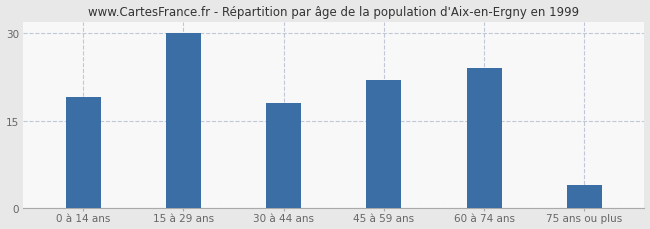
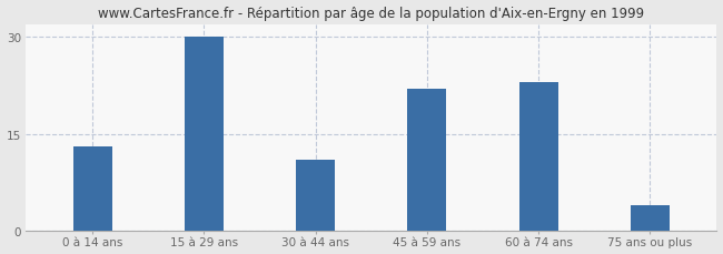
0 à 14 ans: 19 -> 13
30 à 44 ans: 18 -> 11
60 à 74 ans: 24 -> 23
